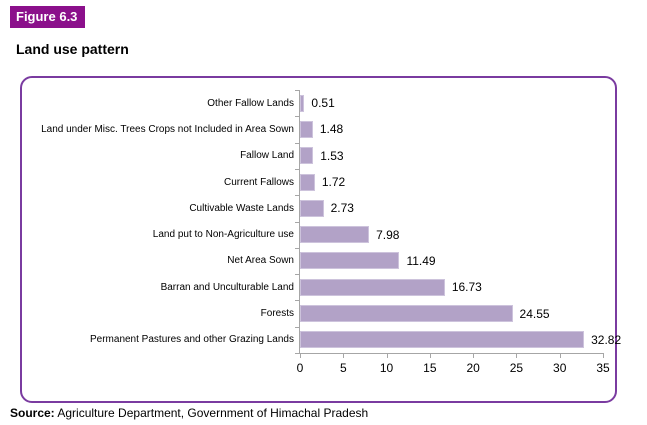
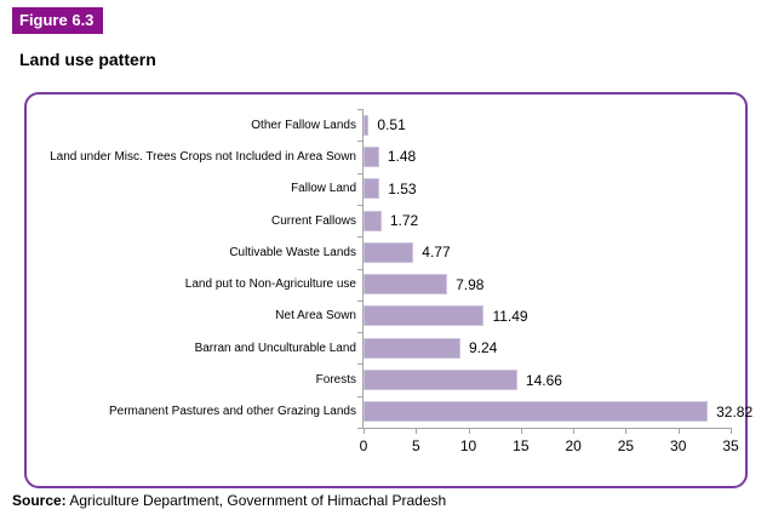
Cultivable Waste Lands: 2.73 -> 4.77
Barran and Unculturable Land: 16.73 -> 9.24
Forests: 24.55 -> 14.66
